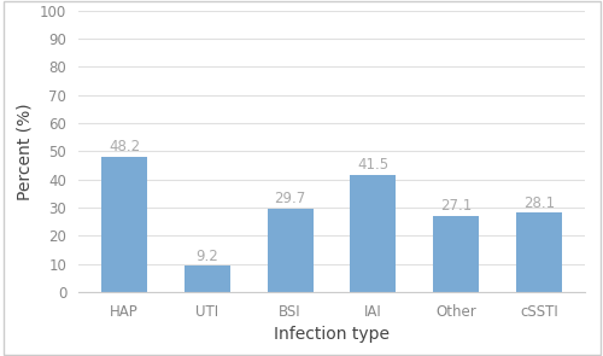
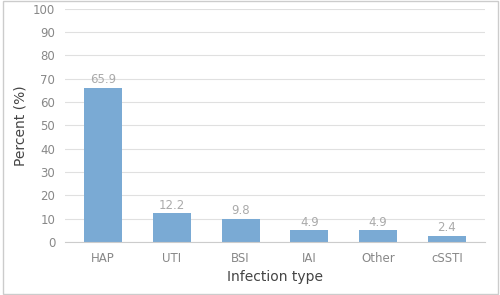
HAP: 48.2 -> 65.9
UTI: 9.2 -> 12.2
BSI: 29.7 -> 9.8
IAI: 41.5 -> 4.9
Other: 27.1 -> 4.9
cSSTI: 28.1 -> 2.4
